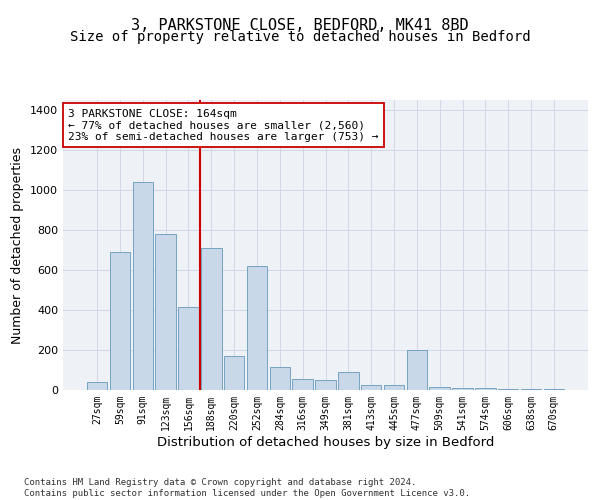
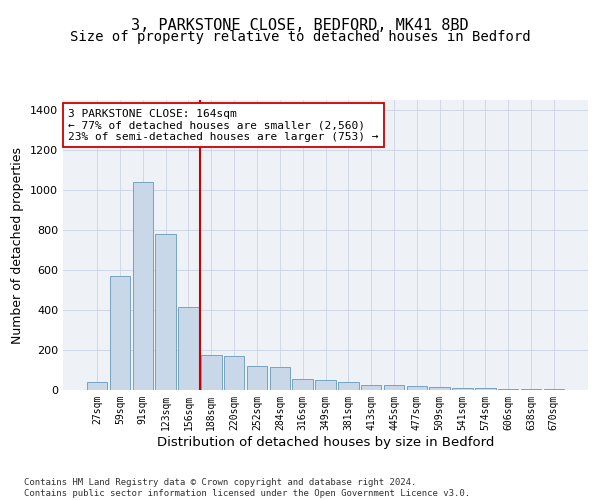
59sqm: 690 -> 570
188sqm: 710 -> 180
252sqm: 620 -> 120
381sqm: 90 -> 40
477sqm: 200 -> 20
